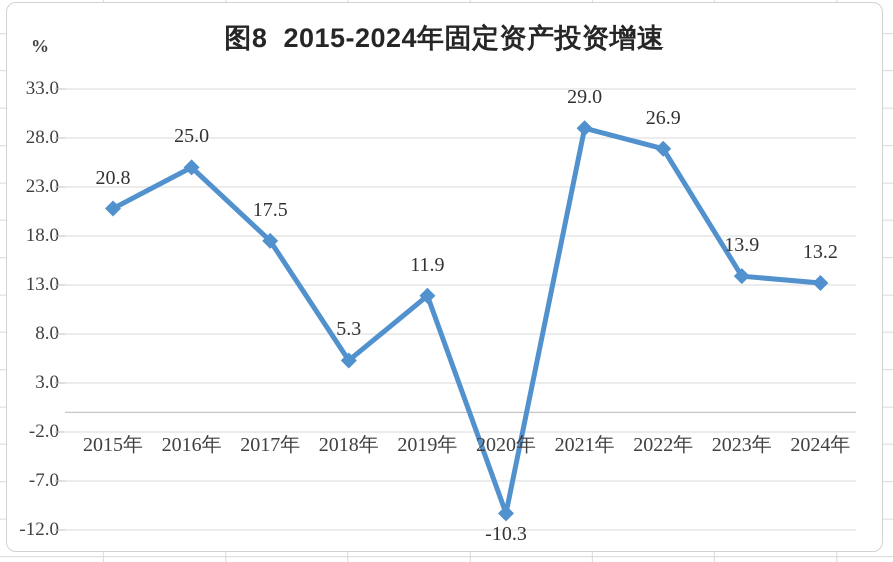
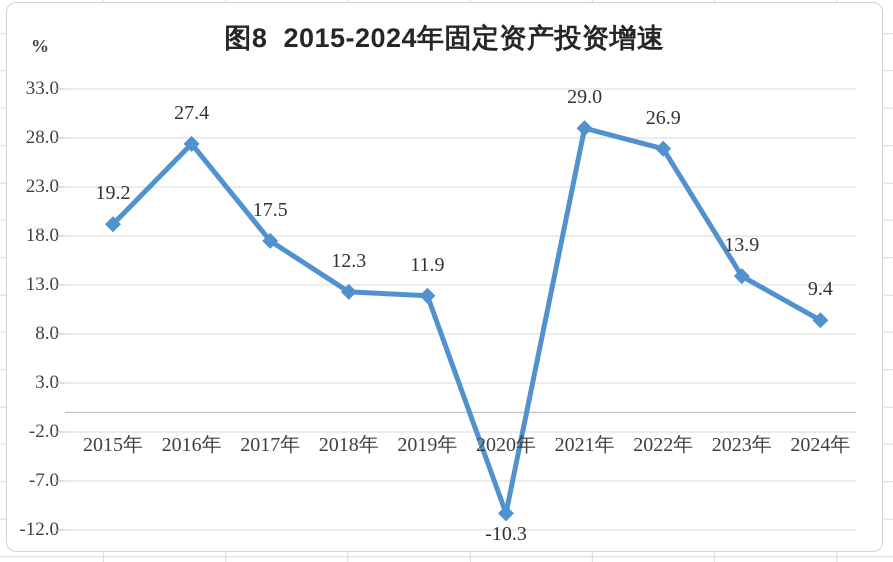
2015年: 20.8 -> 19.2
2016年: 25.0 -> 27.4
2018年: 5.3 -> 12.3
2024年: 13.2 -> 9.4
